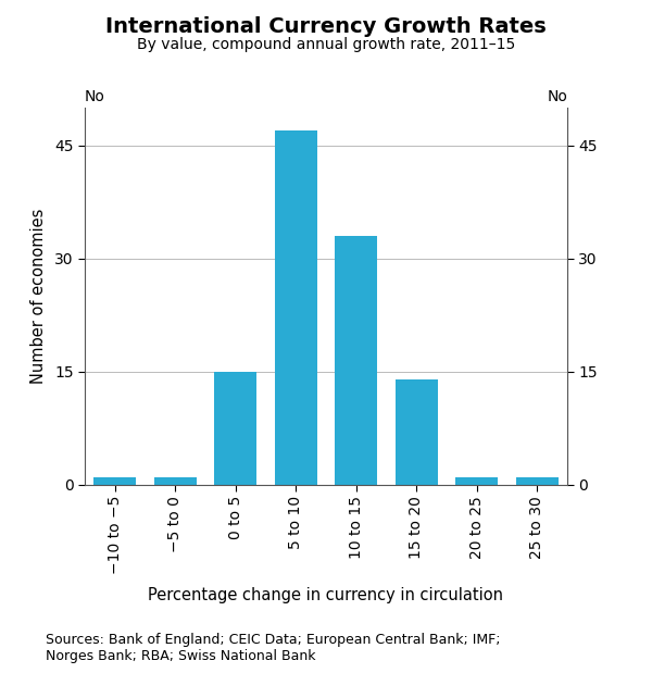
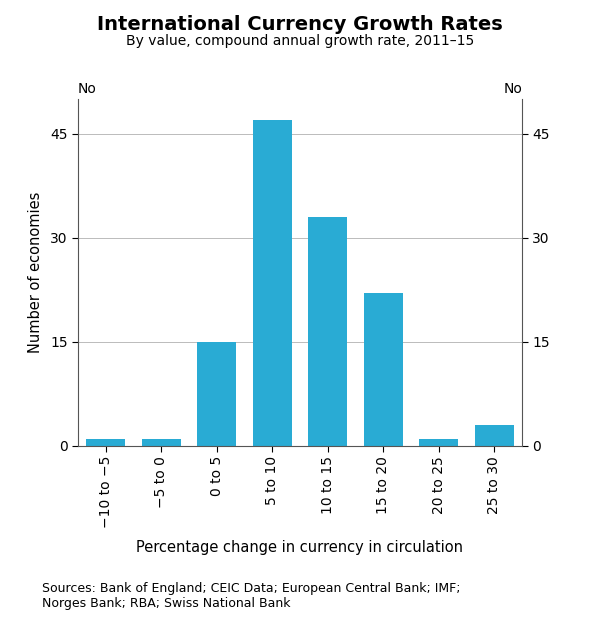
15 to 20: 14 -> 22
25 to 30: 1 -> 3
